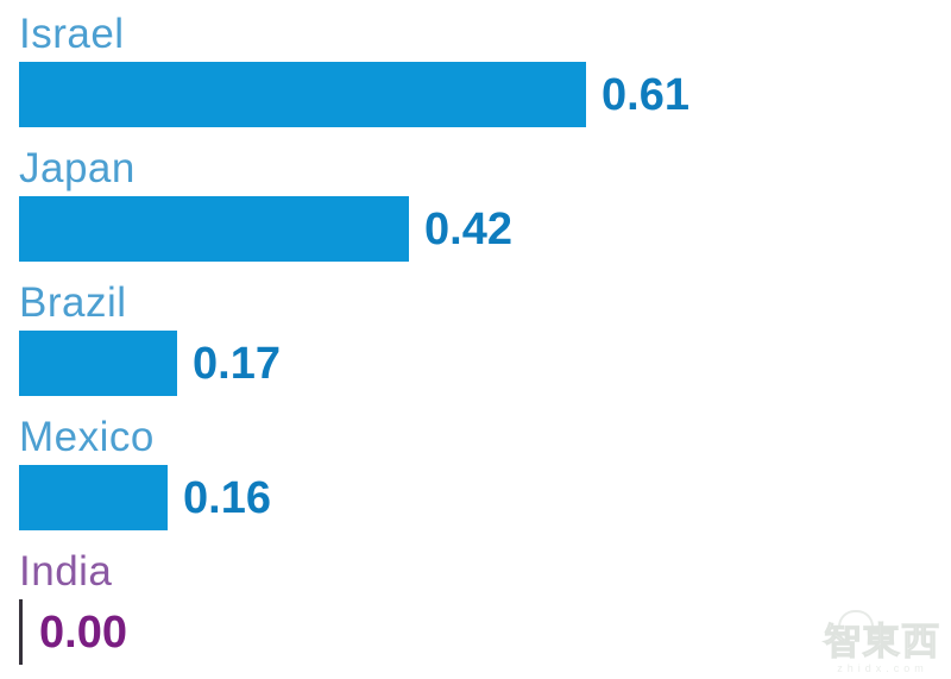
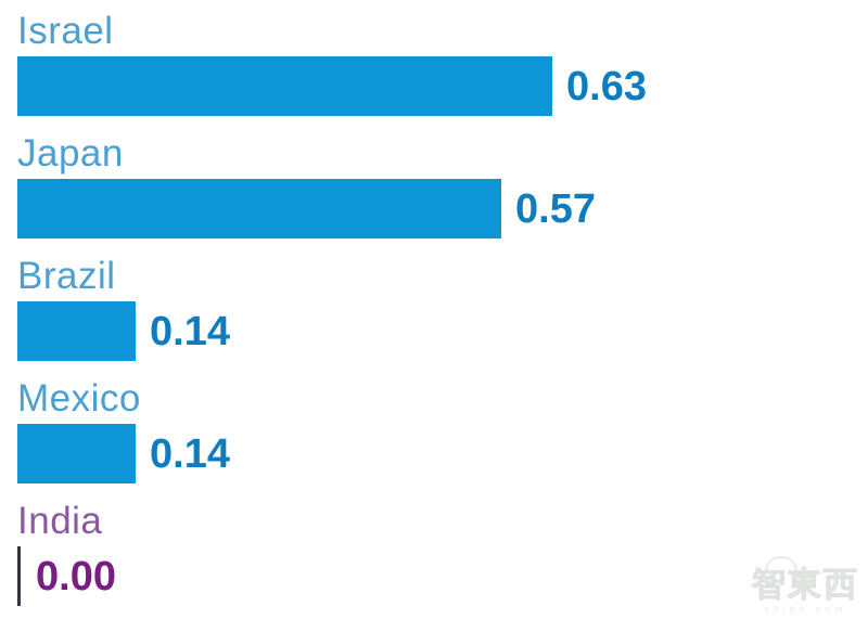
Israel: 0.61 -> 0.63
Japan: 0.42 -> 0.57
Brazil: 0.17 -> 0.14
Mexico: 0.16 -> 0.14
